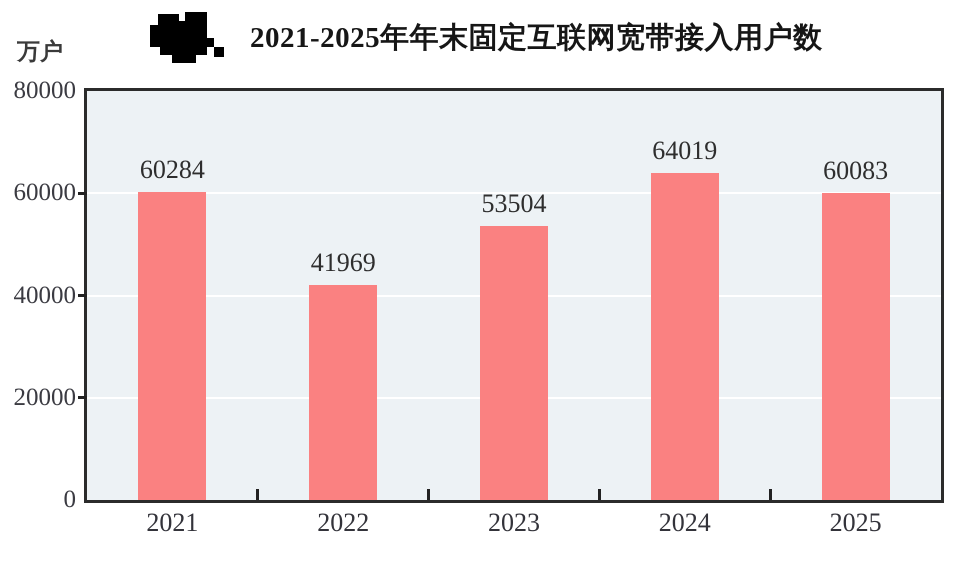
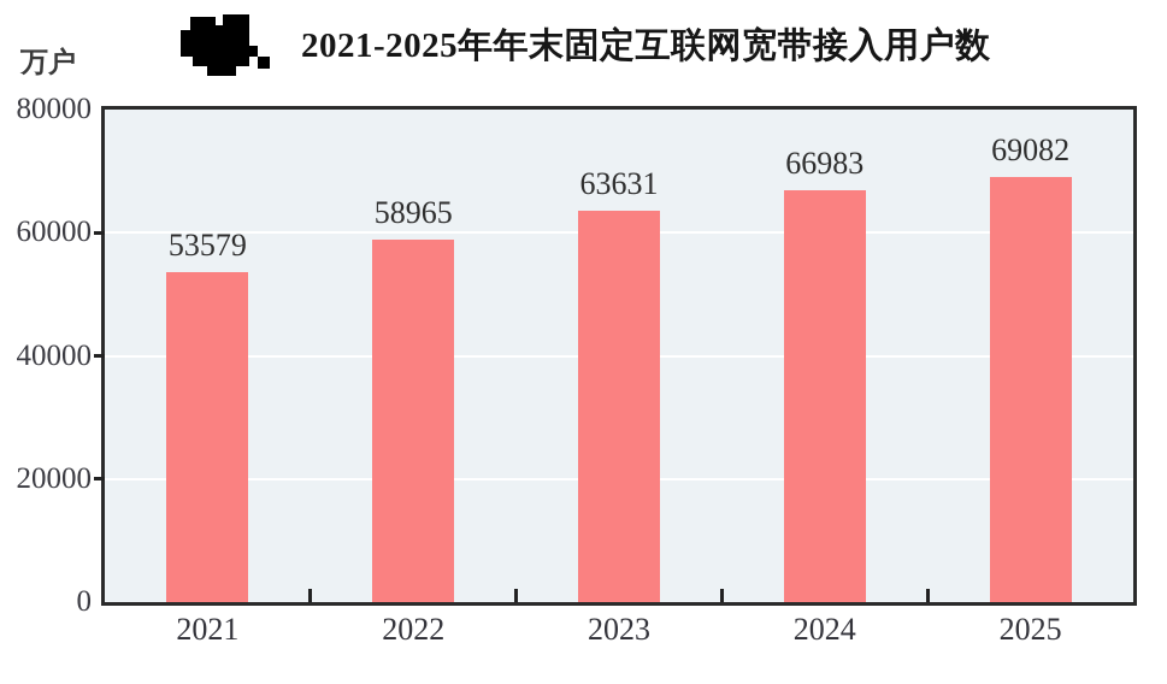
2021: 60284 -> 53579
2022: 41969 -> 58965
2023: 53504 -> 63631
2024: 64019 -> 66983
2025: 60083 -> 69082
